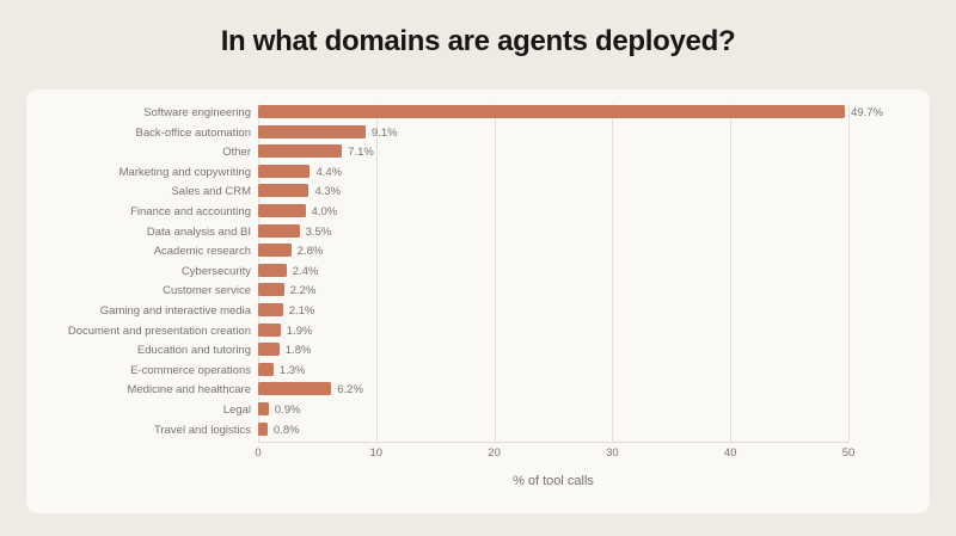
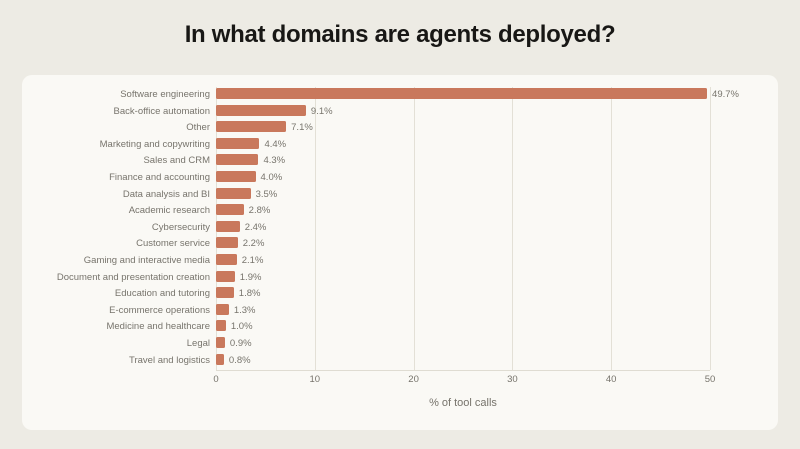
Medicine and healthcare: 6.2% -> 1.0%
